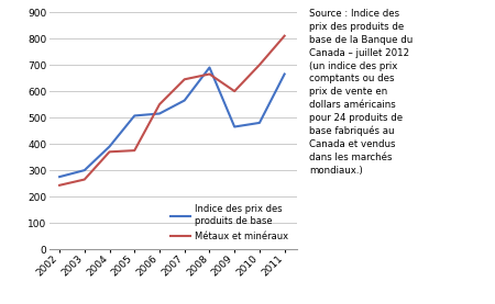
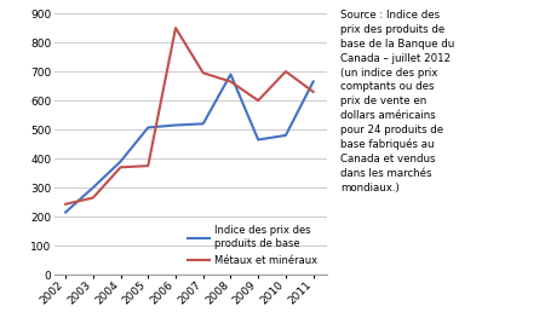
Indice des prix des produits de base/2002: 275 -> 215
Métaux et minéraux/2006: 550 -> 850
Indice des prix des produits de base/2007: 565 -> 520
Métaux et minéraux/2007: 645 -> 695
Métaux et minéraux/2011: 810 -> 630
